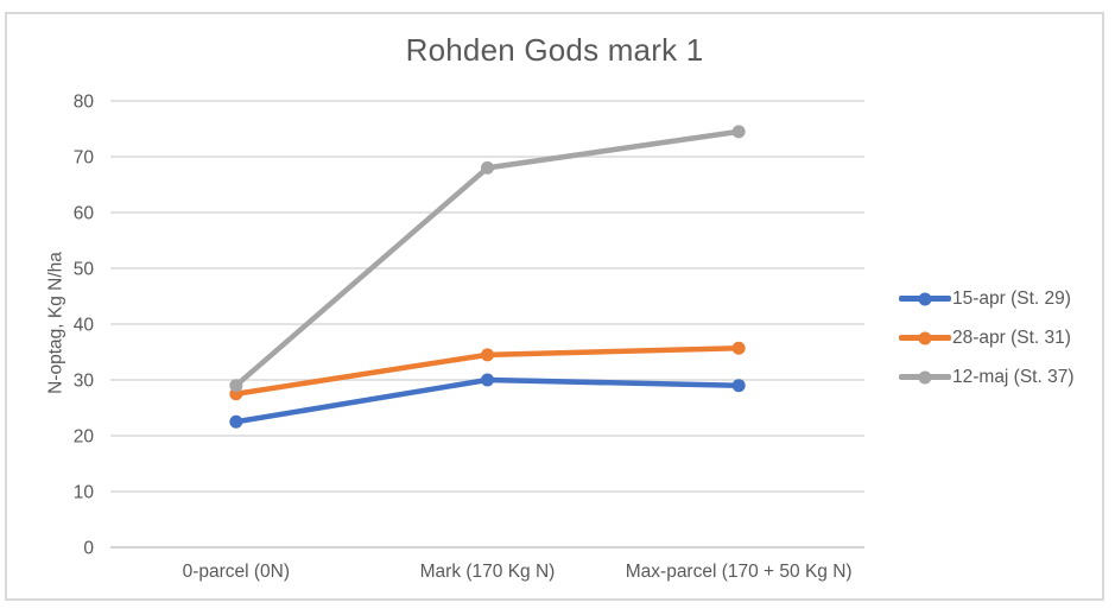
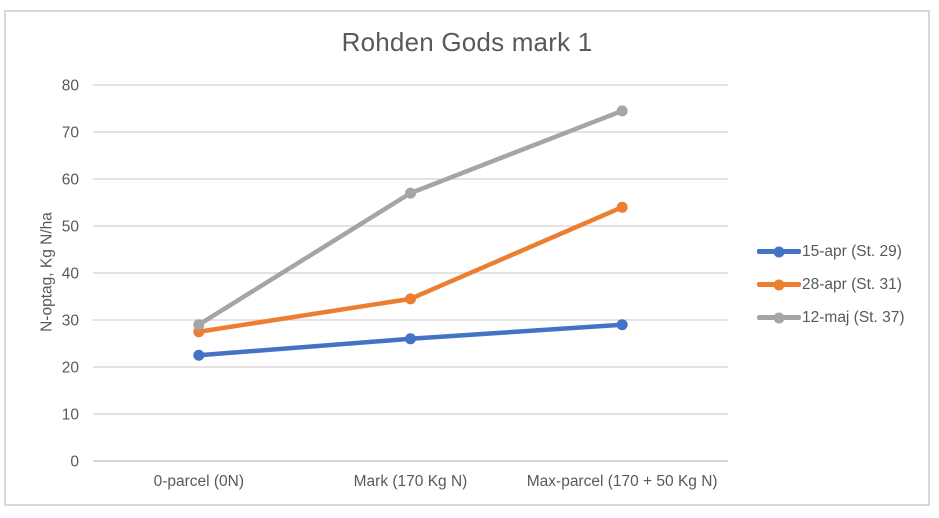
15-apr (St. 29)/Mark (170 Kg N): 30 -> 26
12-maj (St. 37)/Mark (170 Kg N): 68 -> 57
28-apr (St. 31)/Max-parcel (170 + 50 Kg N): 36 -> 54
